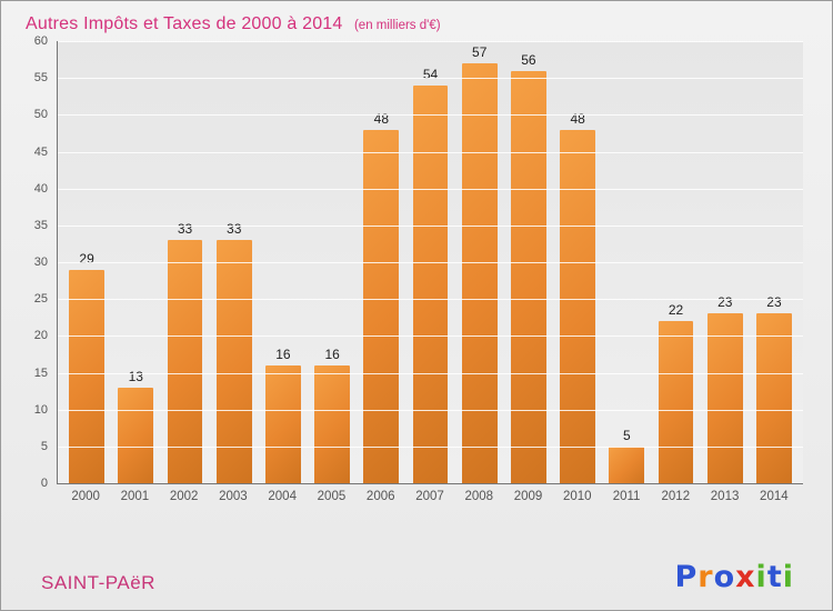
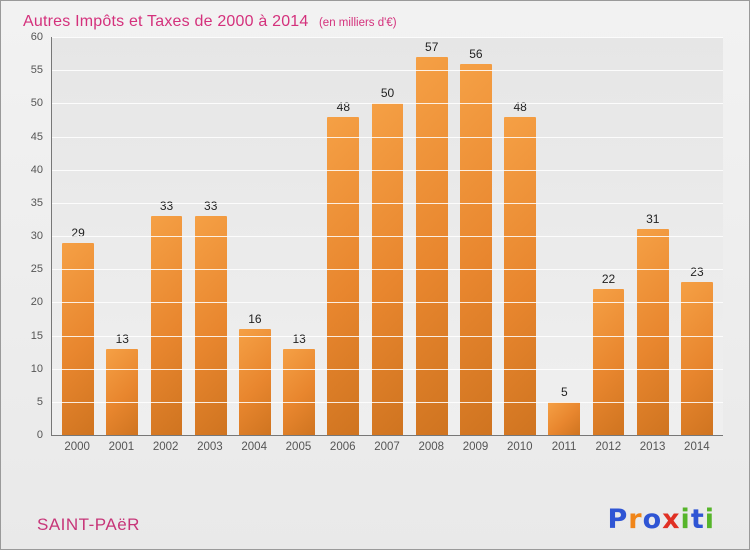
2005: 16 -> 13
2007: 54 -> 50
2013: 23 -> 31
